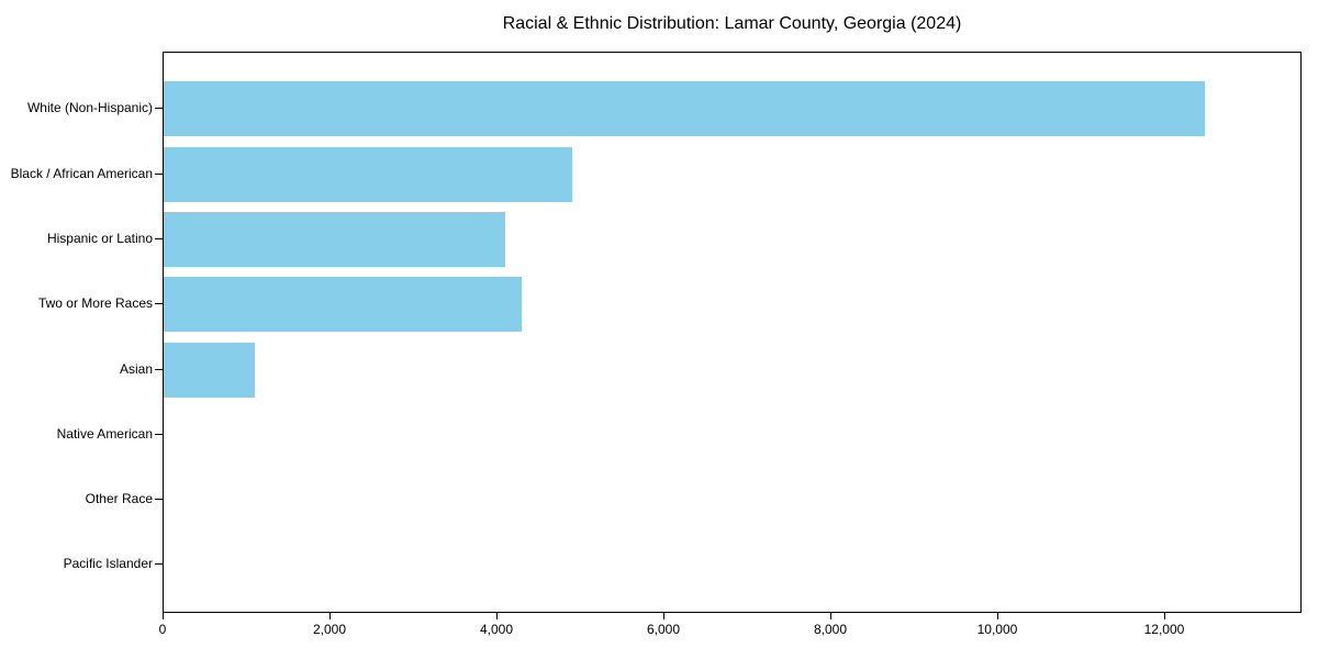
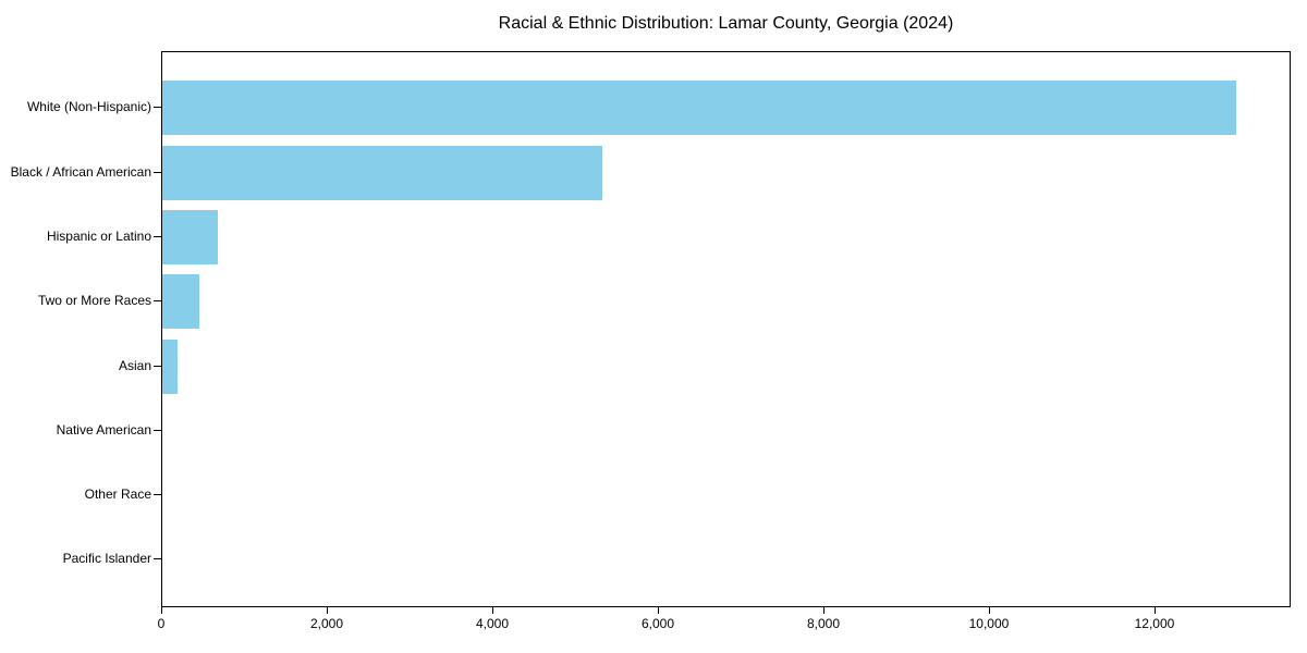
White (Non-Hispanic): 12500 -> 13000
Black / African American: 4900 -> 5300
Hispanic or Latino: 4100 -> 700
Two or More Races: 4300 -> 400
Asian: 1100 -> 200
